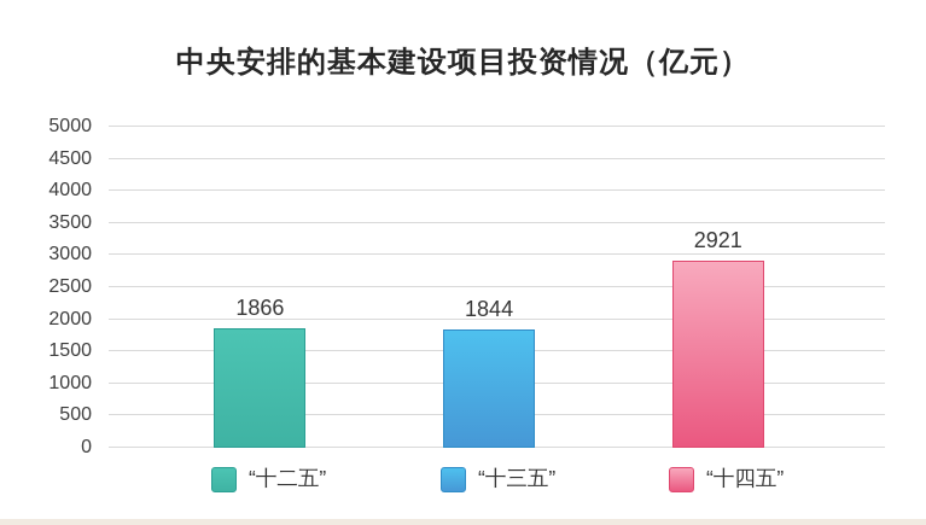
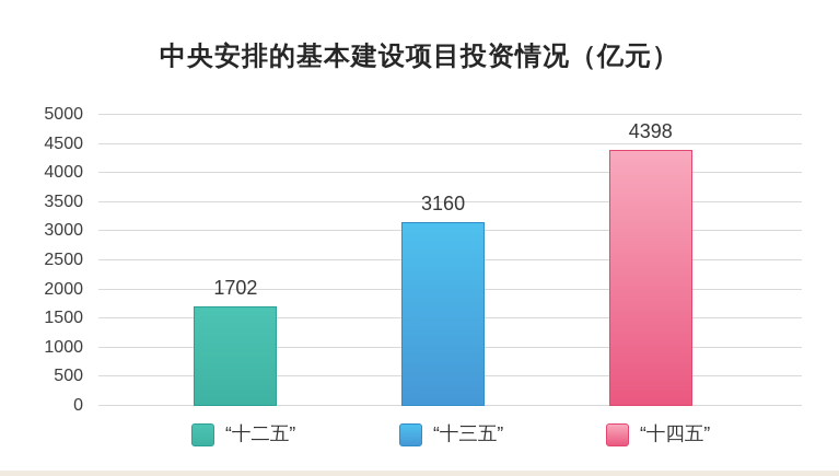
“十二五”: 1866 -> 1702
“十三五”: 1844 -> 3160
“十四五”: 2921 -> 4398
